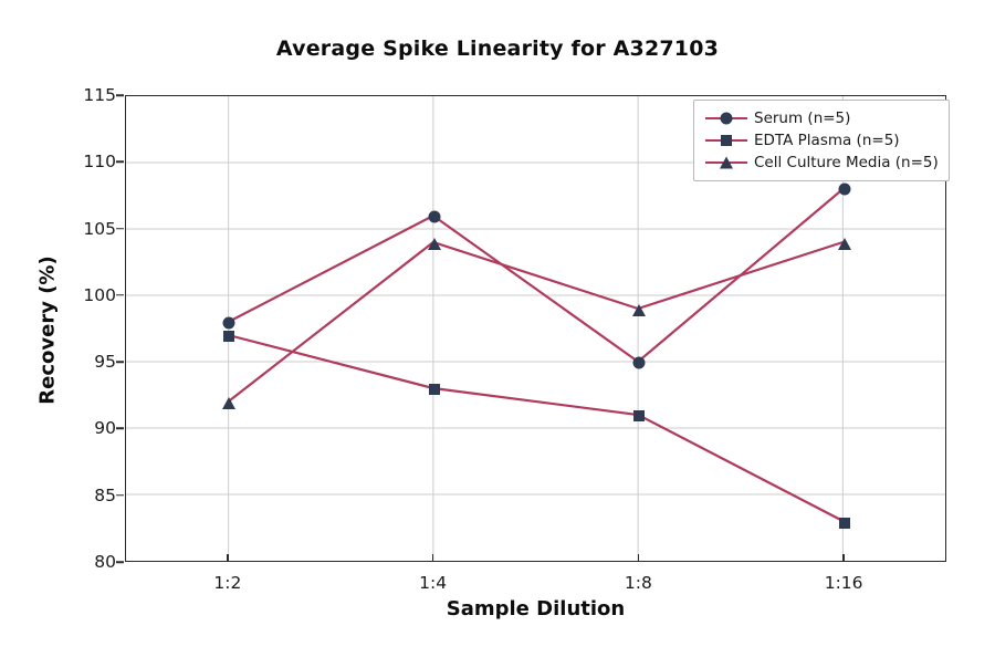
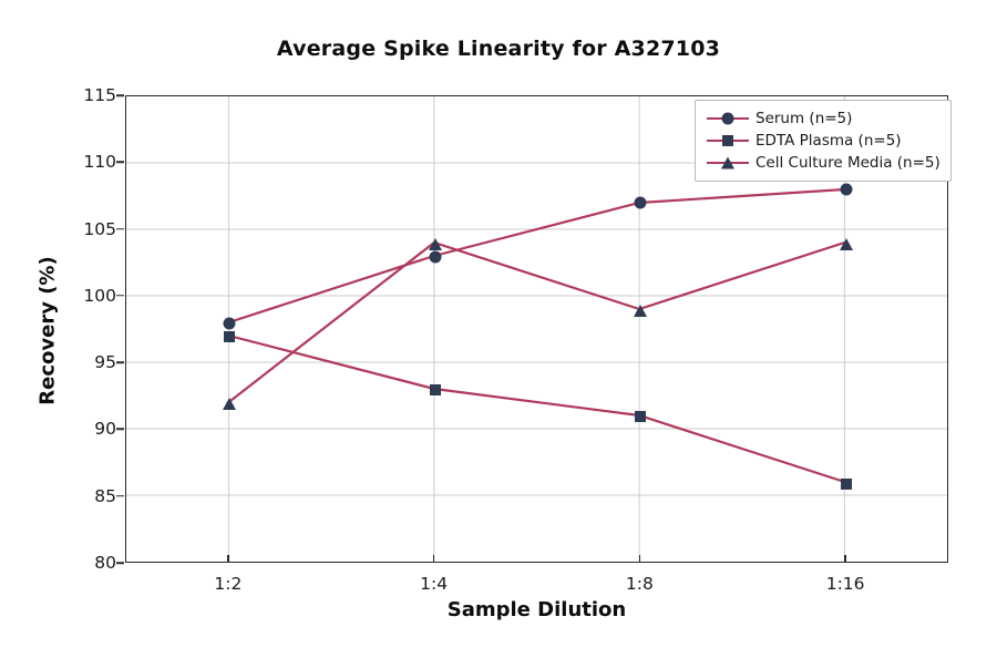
Serum (n=5)/1:4: 106 -> 103
Serum (n=5)/1:8: 95 -> 107
EDTA Plasma (n=5)/1:16: 83 -> 86
